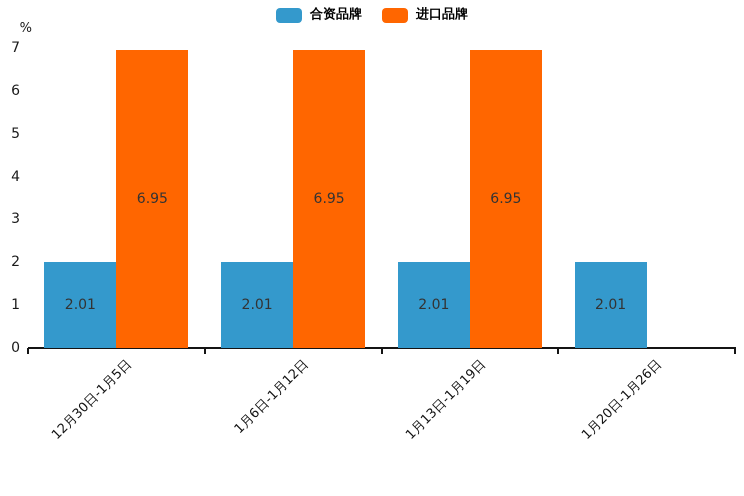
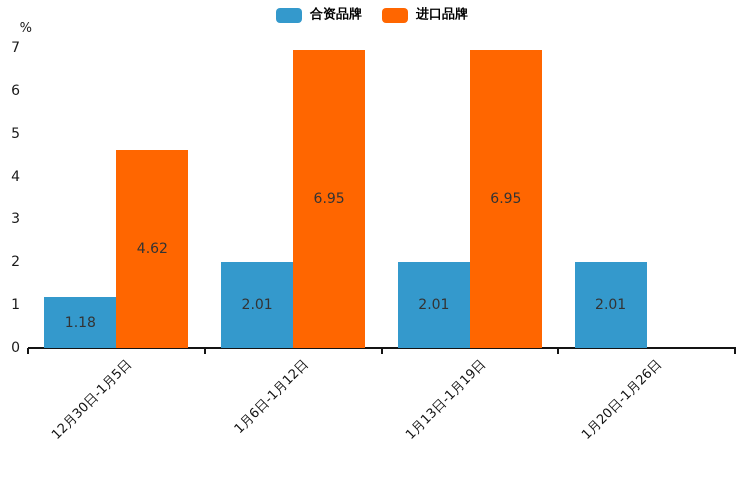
合资品牌/12月30日-1月5日: 2.01 -> 1.18
进口品牌/12月30日-1月5日: 6.95 -> 4.62
